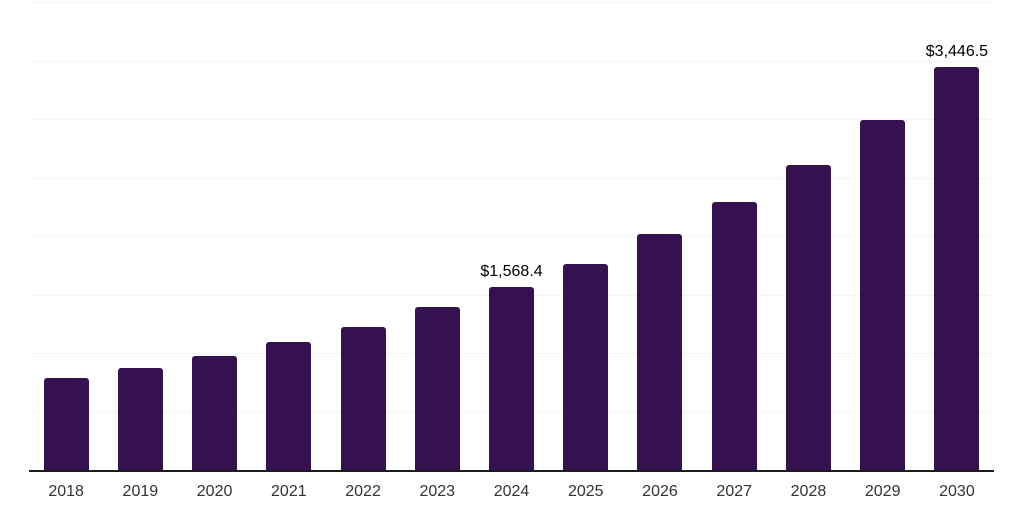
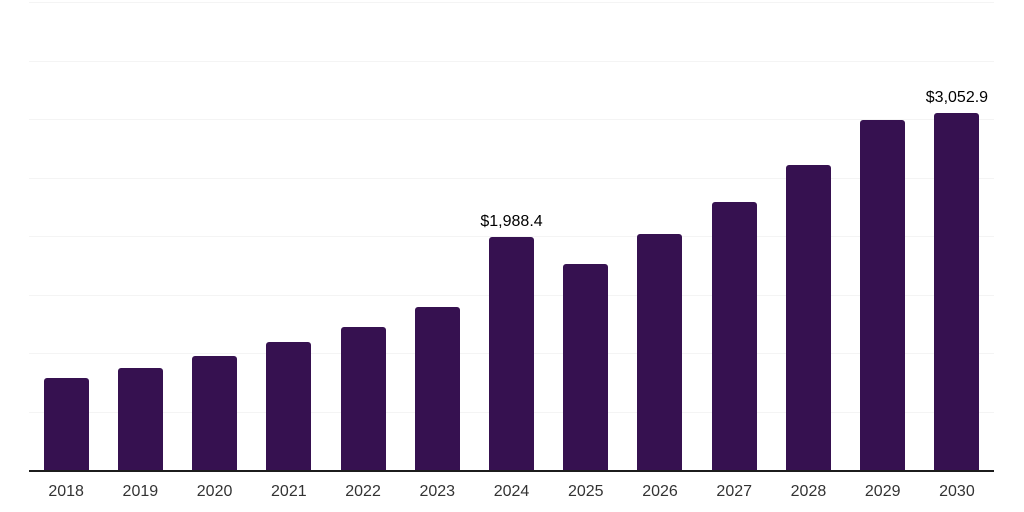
2024: $1,568.4 -> $1,988.4
2030: $3,446.5 -> $3,052.9
